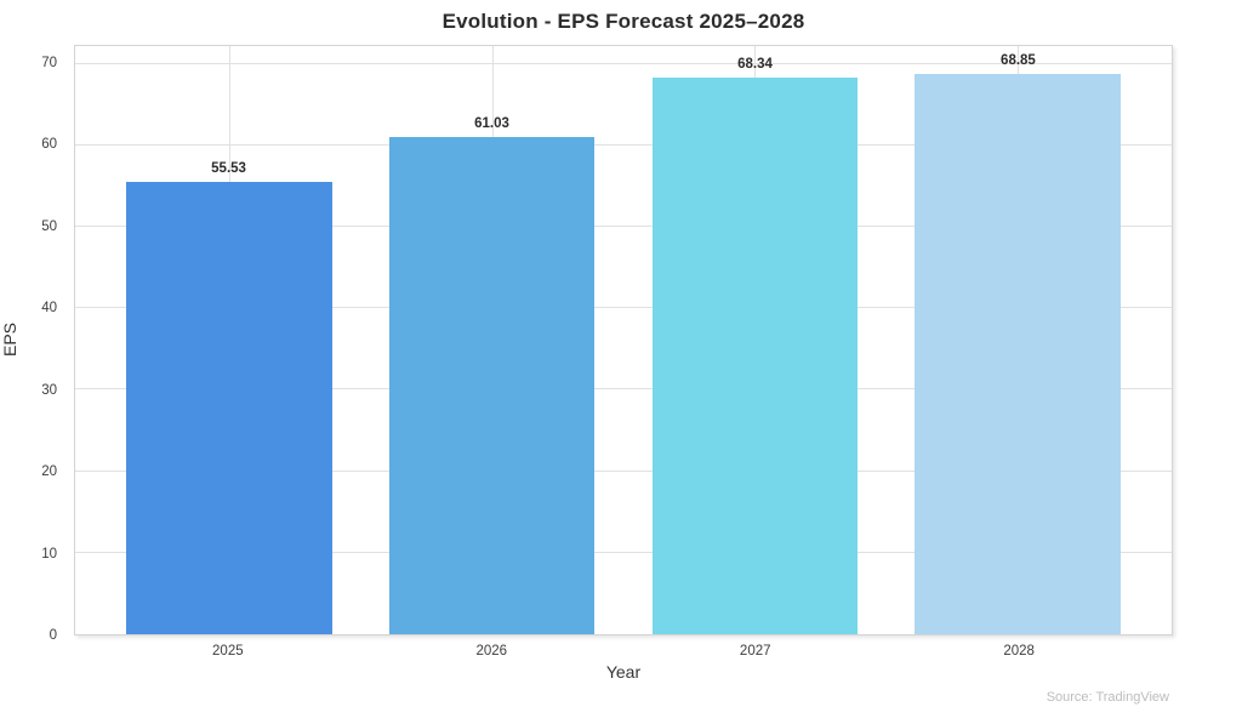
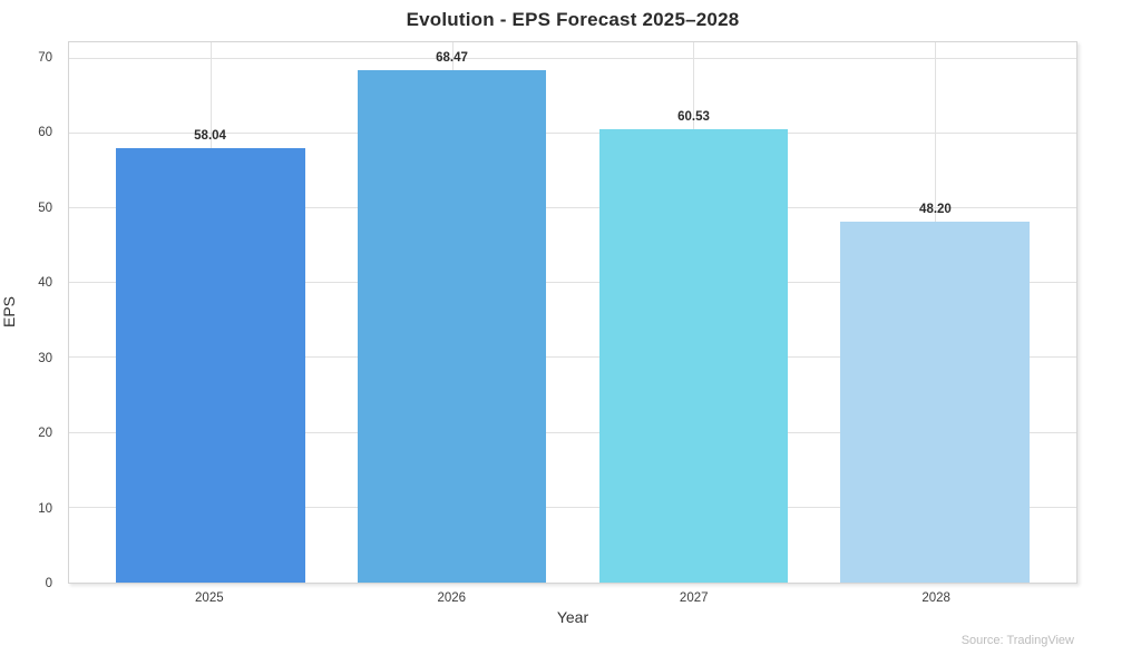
2025: 55.53 -> 58.04
2026: 61.03 -> 68.47
2027: 68.34 -> 60.53
2028: 68.85 -> 48.20
